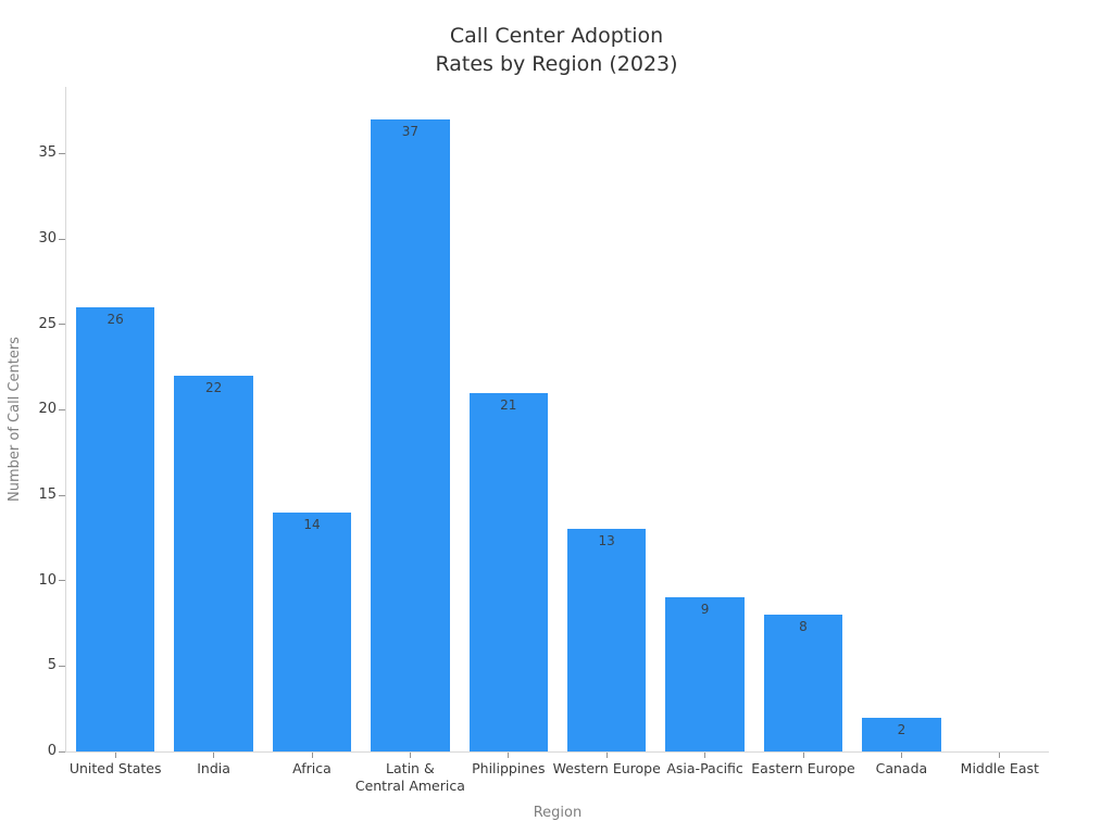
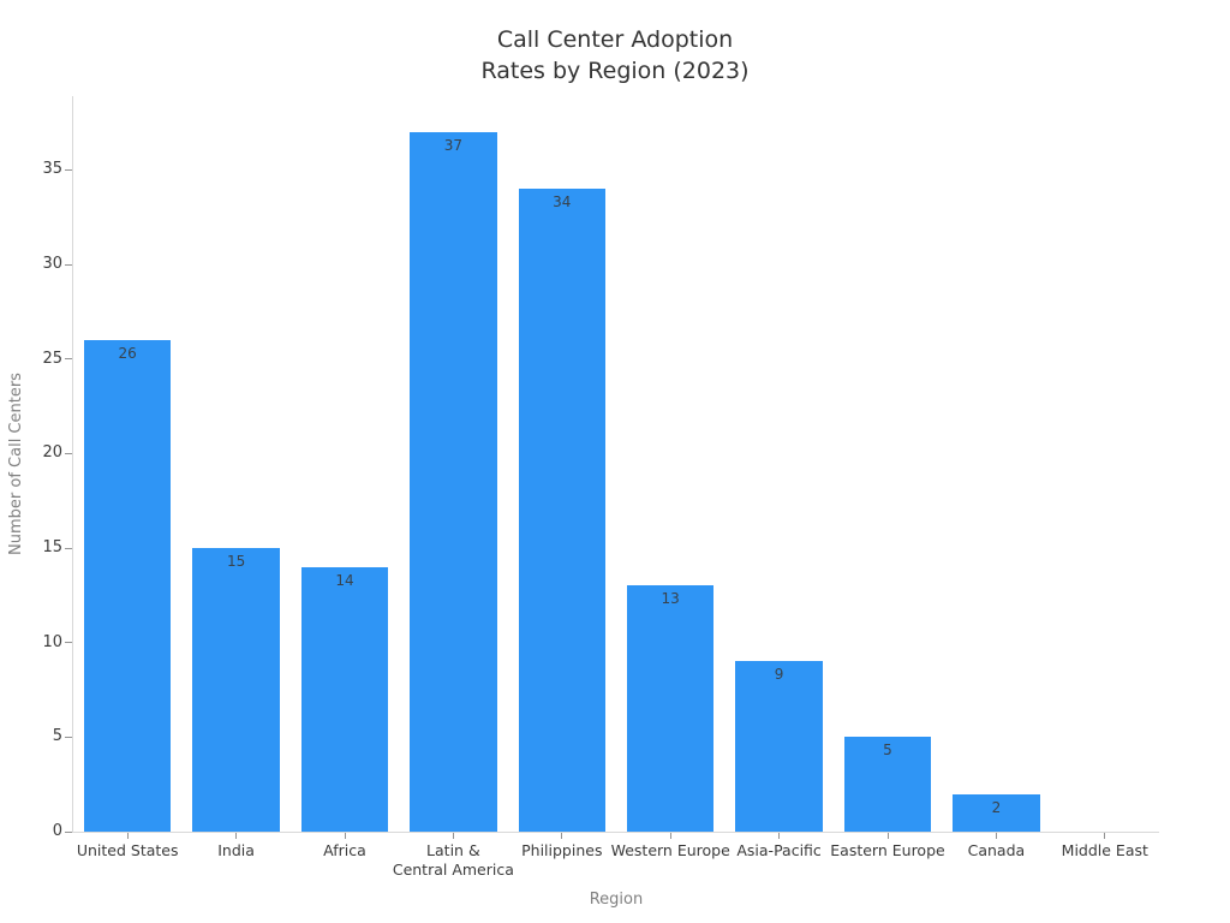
India: 22 -> 15
Philippines: 21 -> 34
Eastern Europe: 8 -> 5
